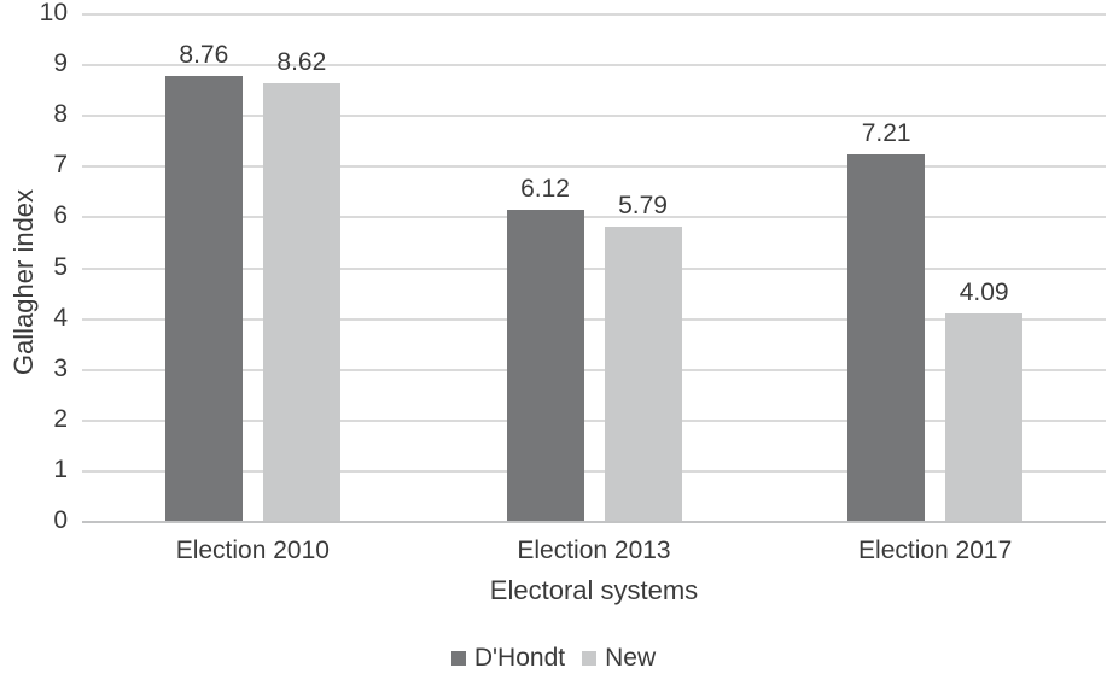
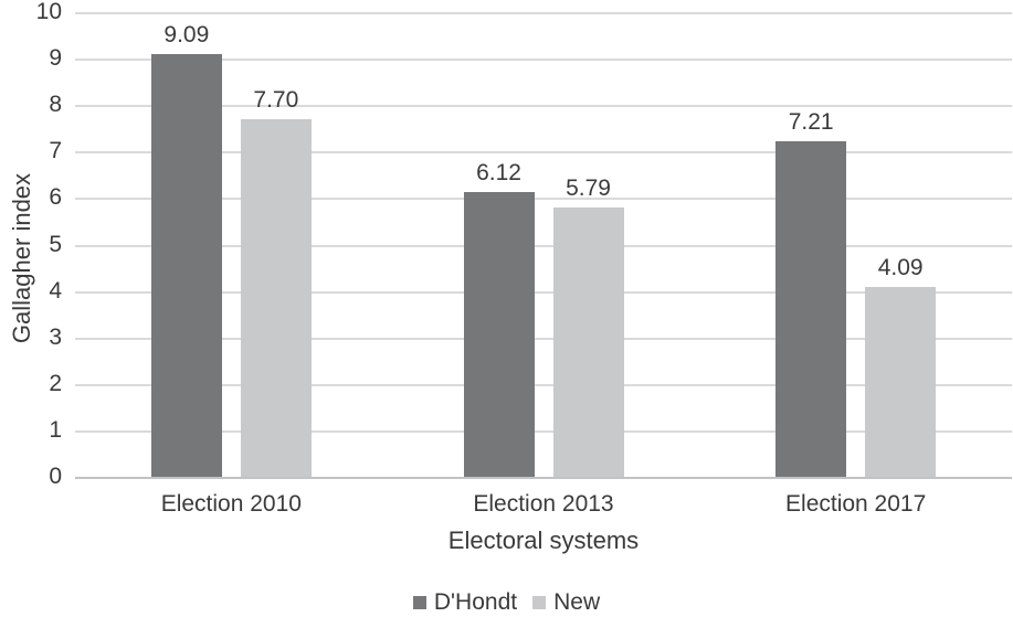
D'Hondt/Election 2010: 8.76 -> 9.09
New/Election 2010: 8.62 -> 7.70
